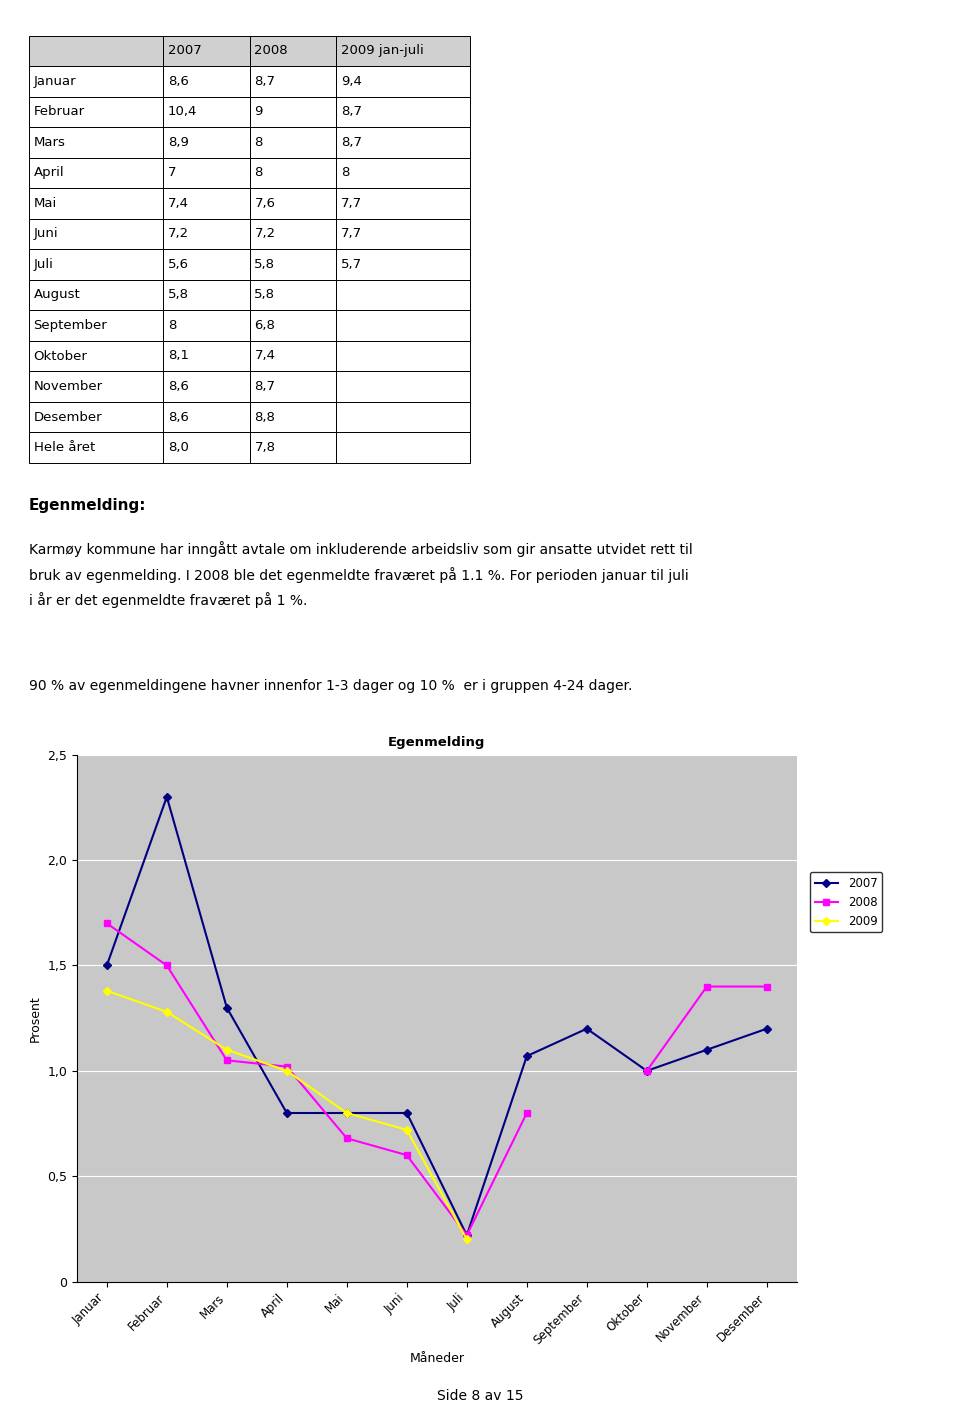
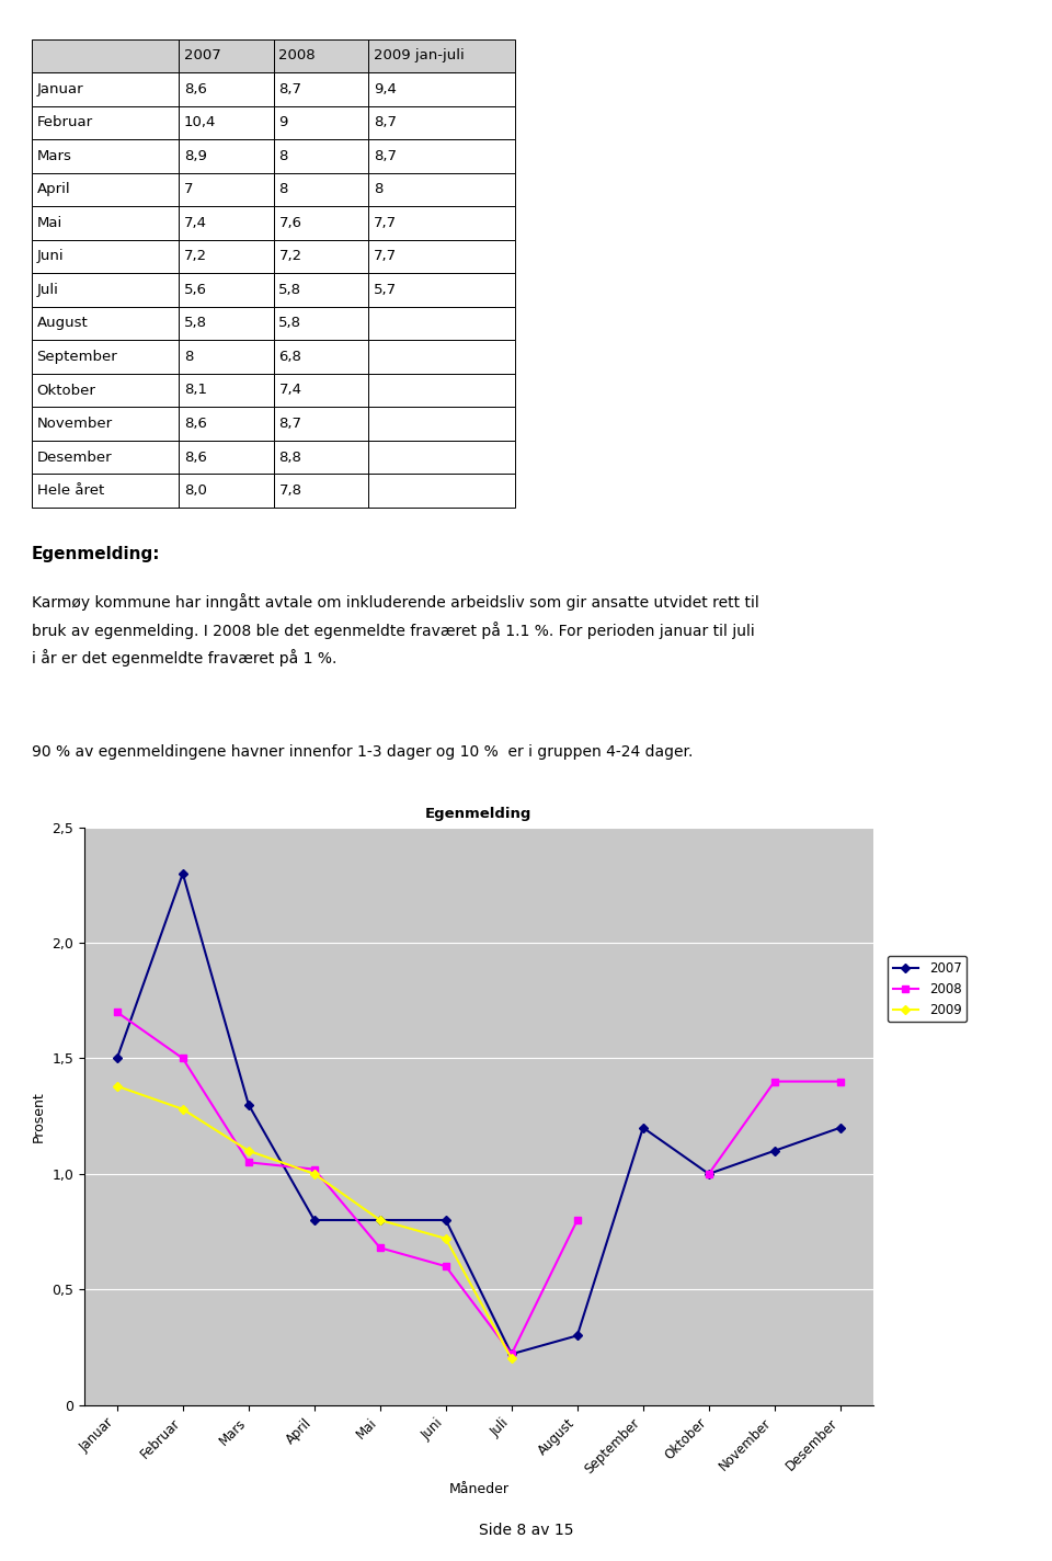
2007/August: 1,07 -> 0,30
